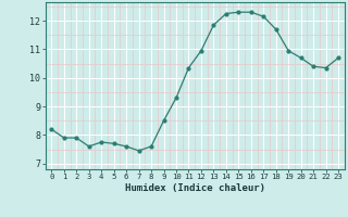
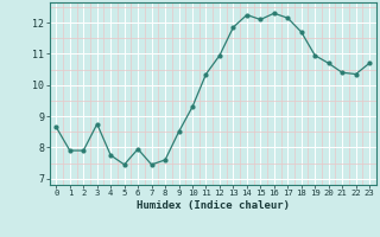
0: 8.20 -> 8.65
3: 7.60 -> 8.75
5: 7.70 -> 7.45
6: 7.60 -> 7.95
15: 12.30 -> 12.10
